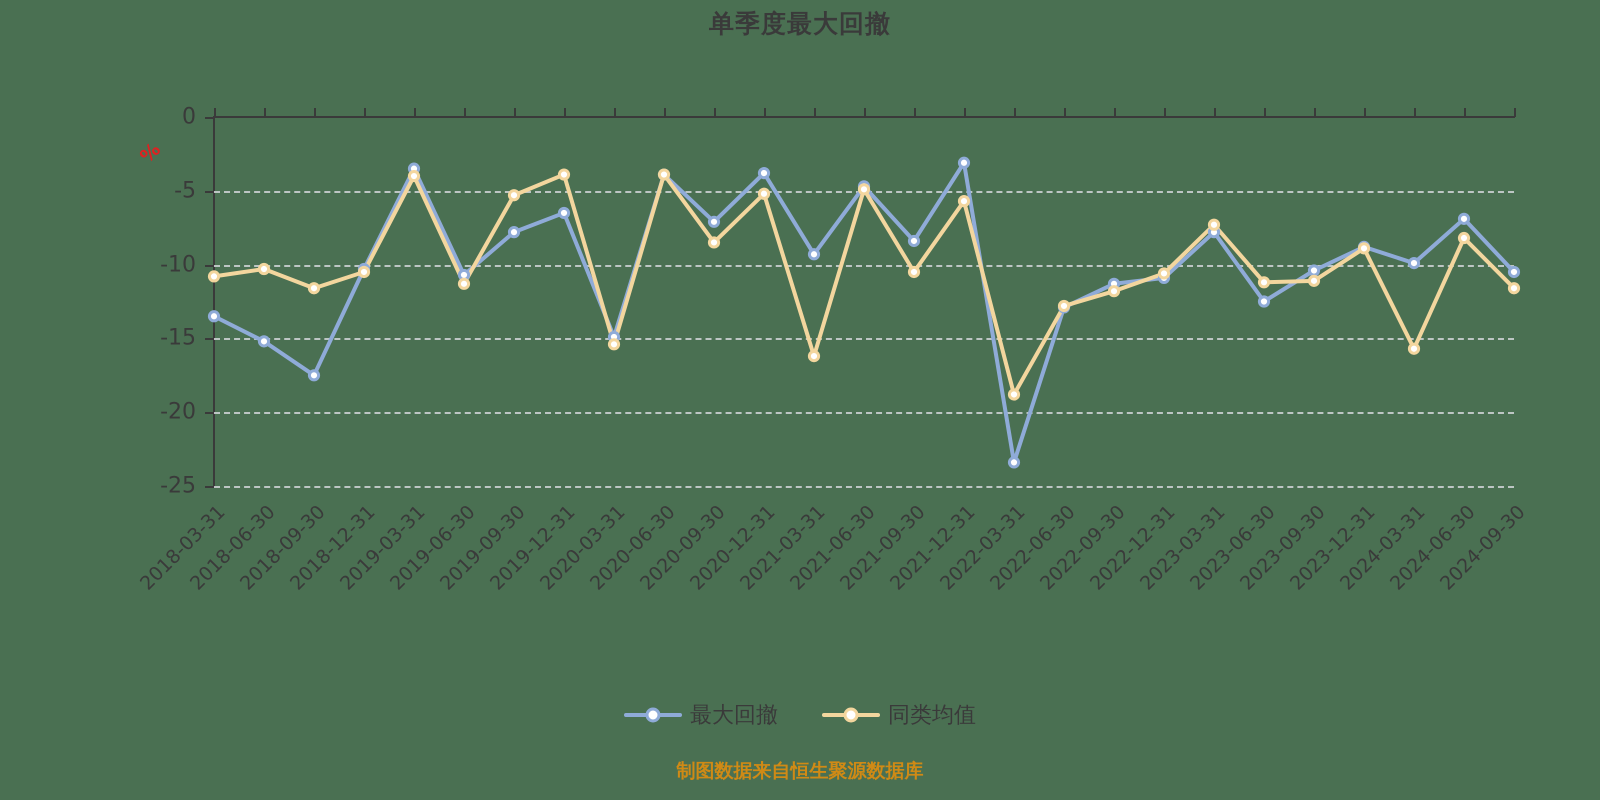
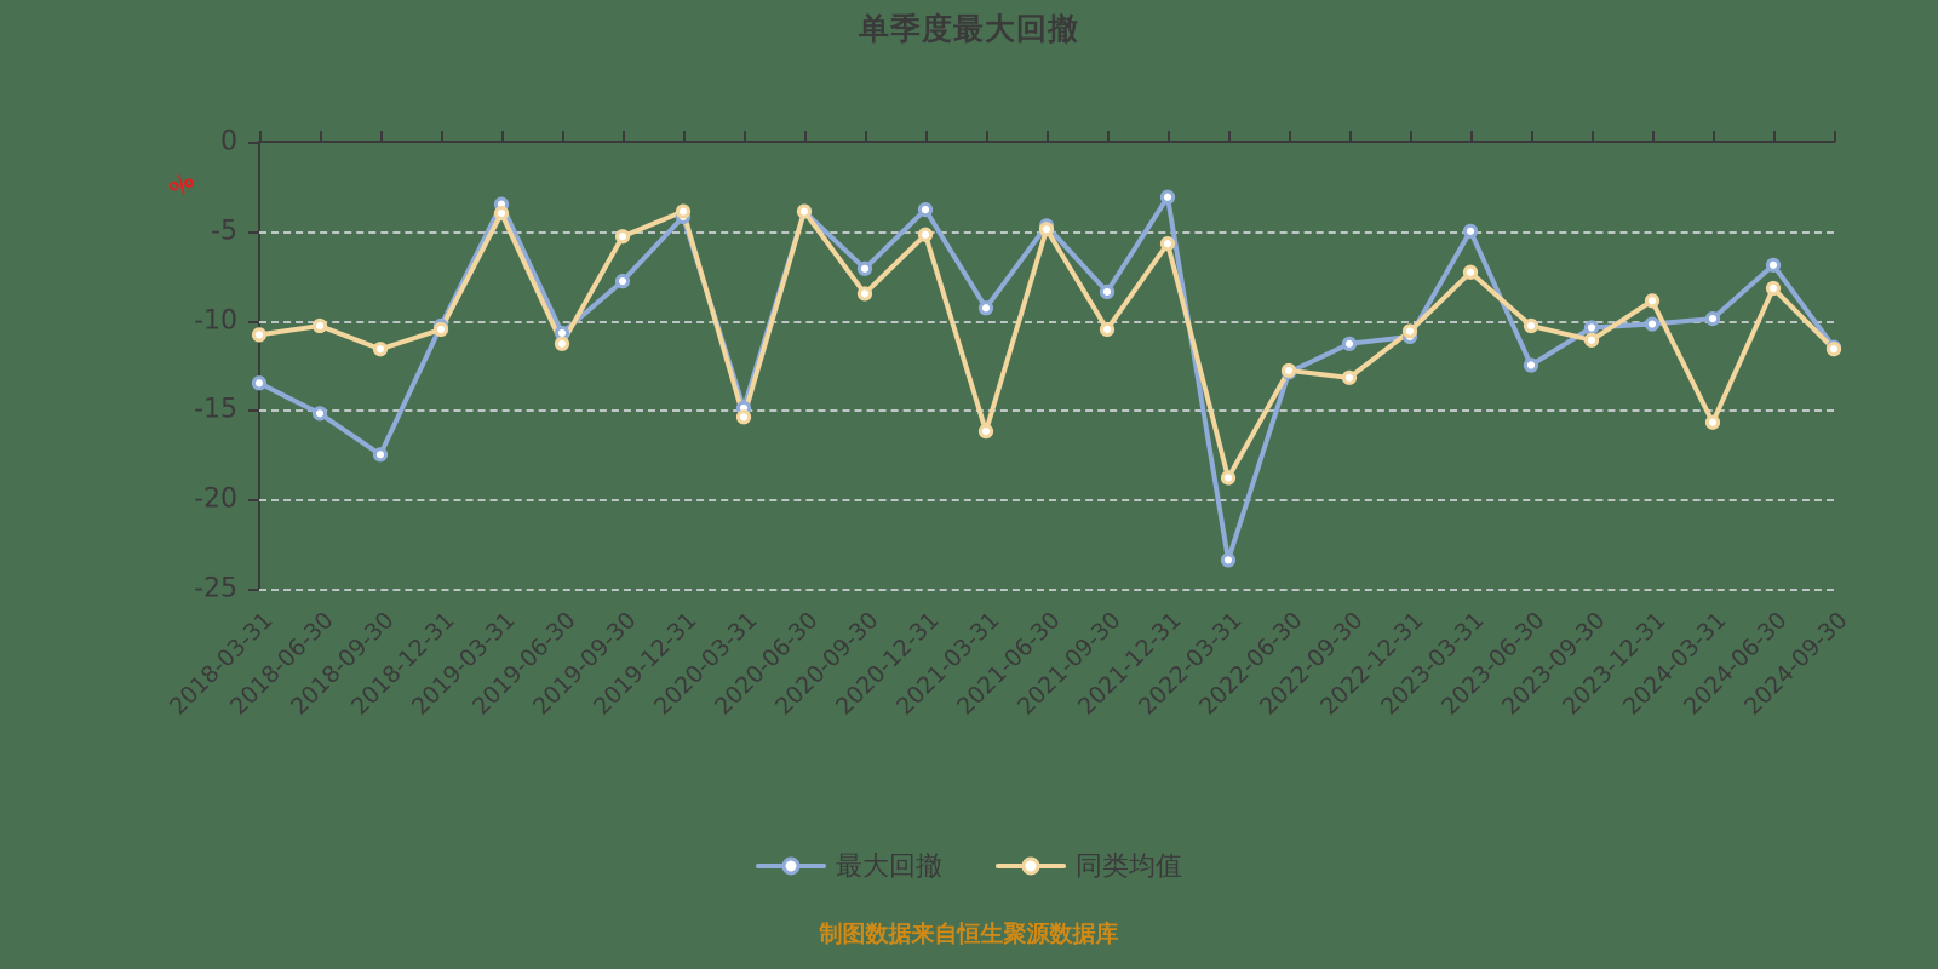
最大回撤/2019-12-31: -6.5 -> -4.2
同类均值/2022-09-30: -11.8 -> -13.2
最大回撤/2023-03-31: -7.8 -> -5.0
同类均值/2023-06-30: -11.2 -> -10.3
最大回撤/2023-12-31: -8.8 -> -10.2
最大回撤/2024-09-30: -10.5 -> -11.5
